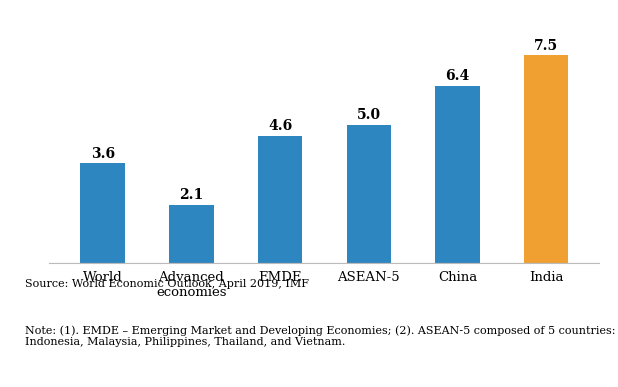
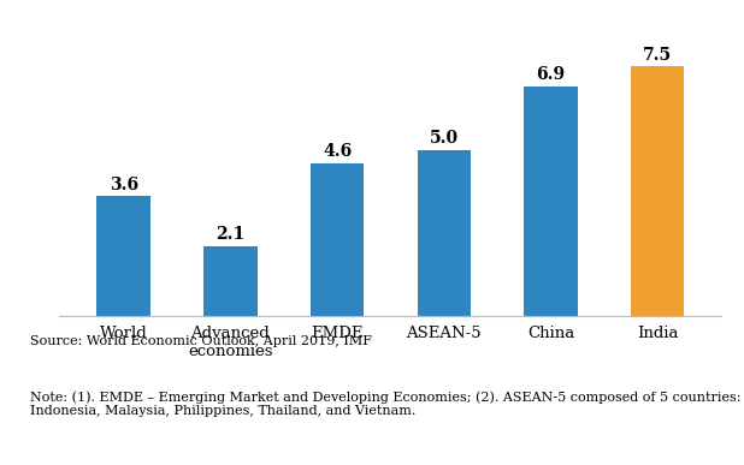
China: 6.4 -> 6.9
